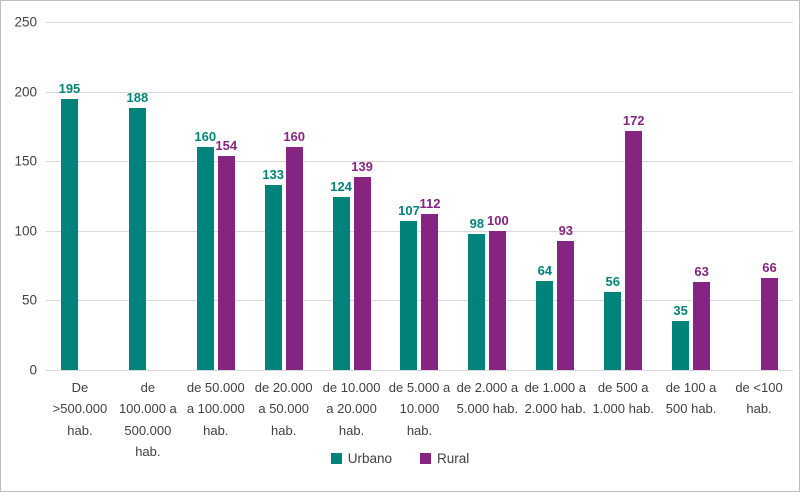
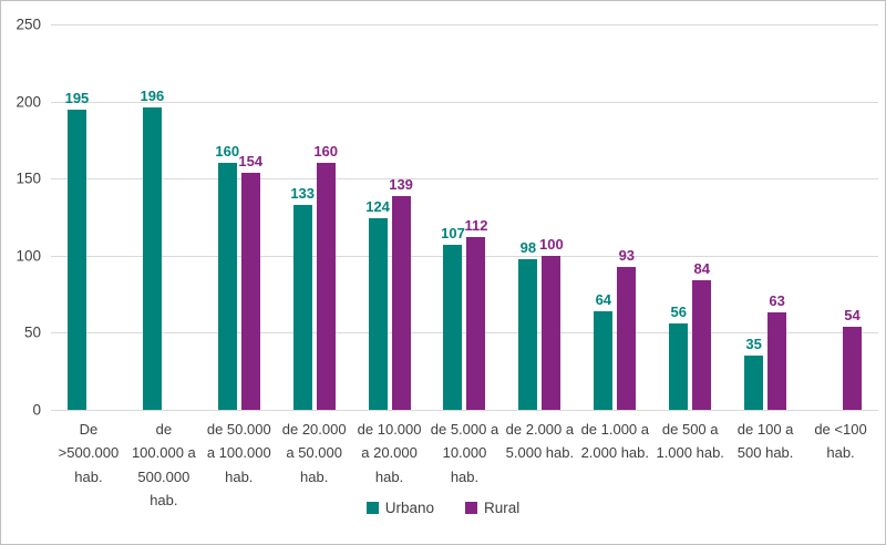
Urbano/de 100.000 a 500.000 hab.: 188 -> 196
Rural/de 500 a 1.000 hab.: 172 -> 84
Rural/de <100 hab.: 66 -> 54
